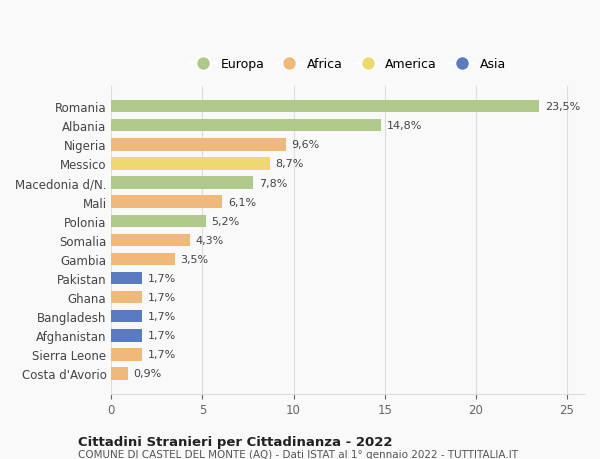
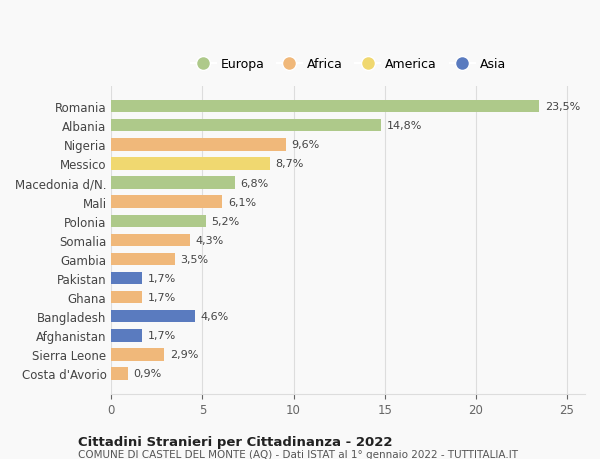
Macedonia d/N.: 7,8% -> 6,8%
Bangladesh: 1,7% -> 4,6%
Sierra Leone: 1,7% -> 2,9%
